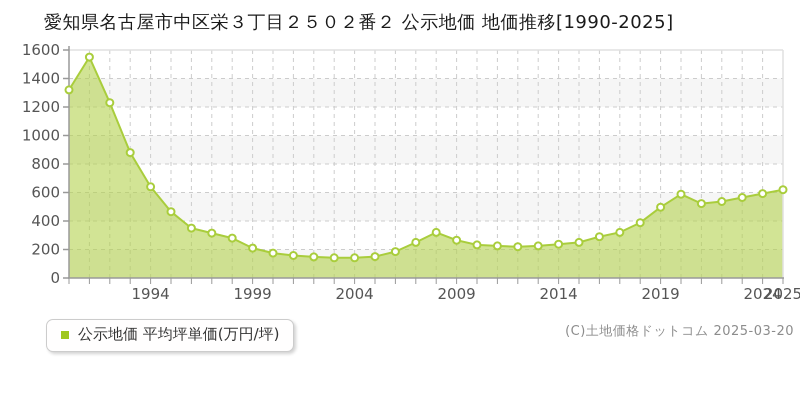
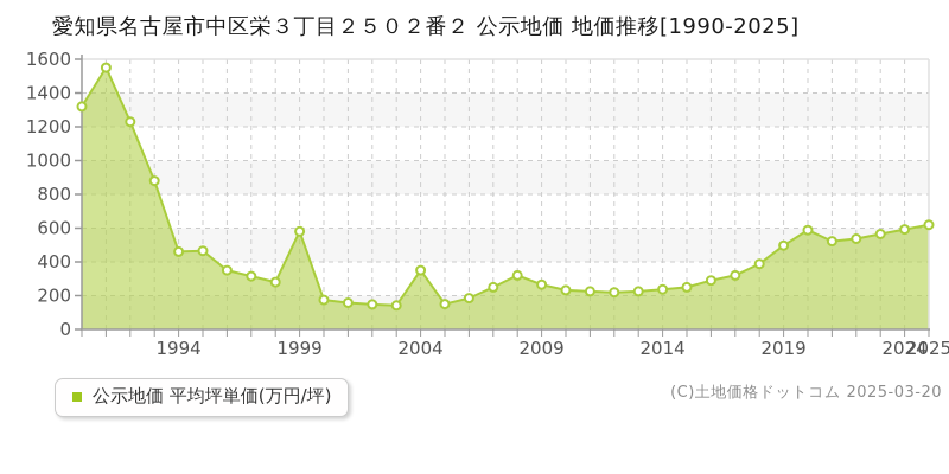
1994: 640 -> 460
1999: 210 -> 580
2004: 140 -> 350
